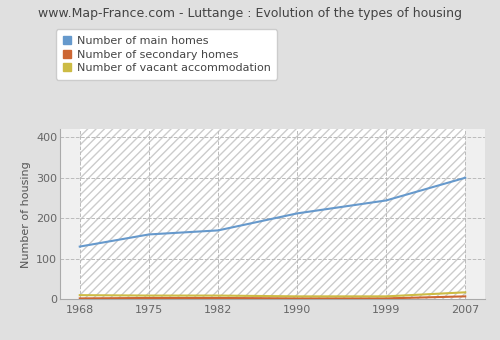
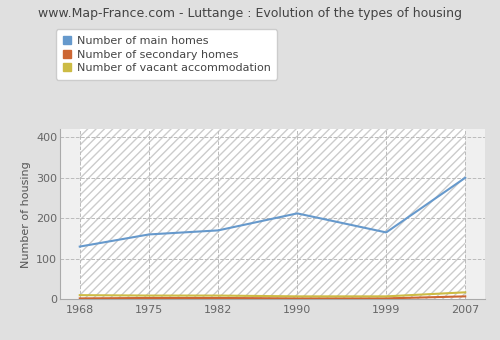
Number of main homes/1999: 244 -> 165
